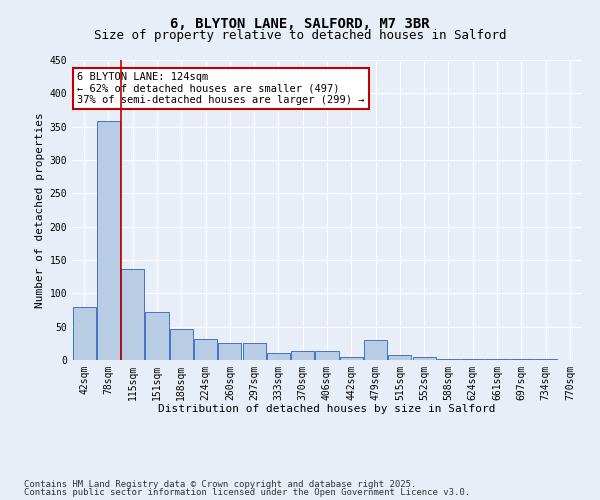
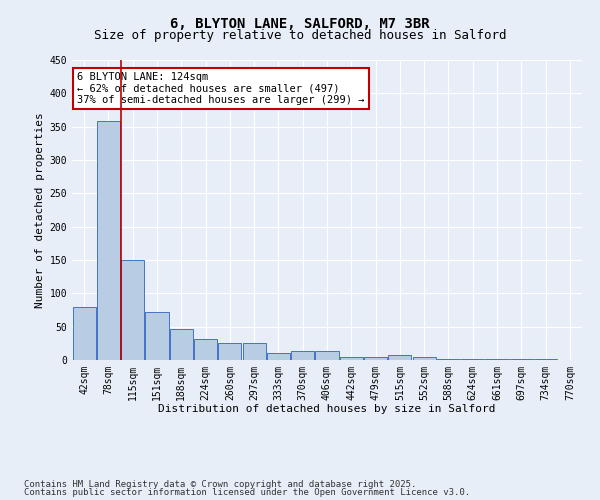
115sqm: 136 -> 150
479sqm: 30 -> 5
